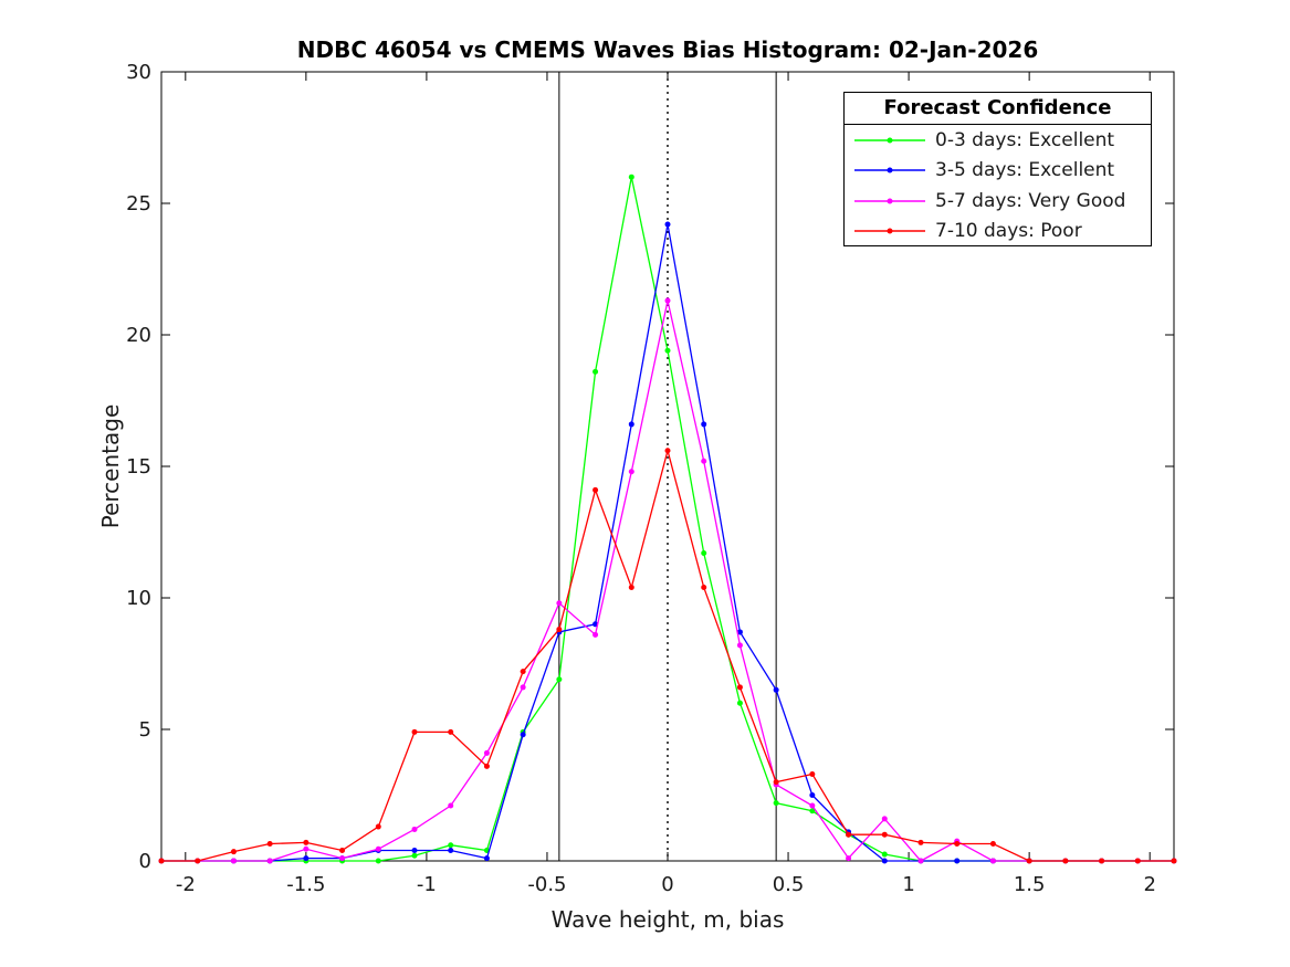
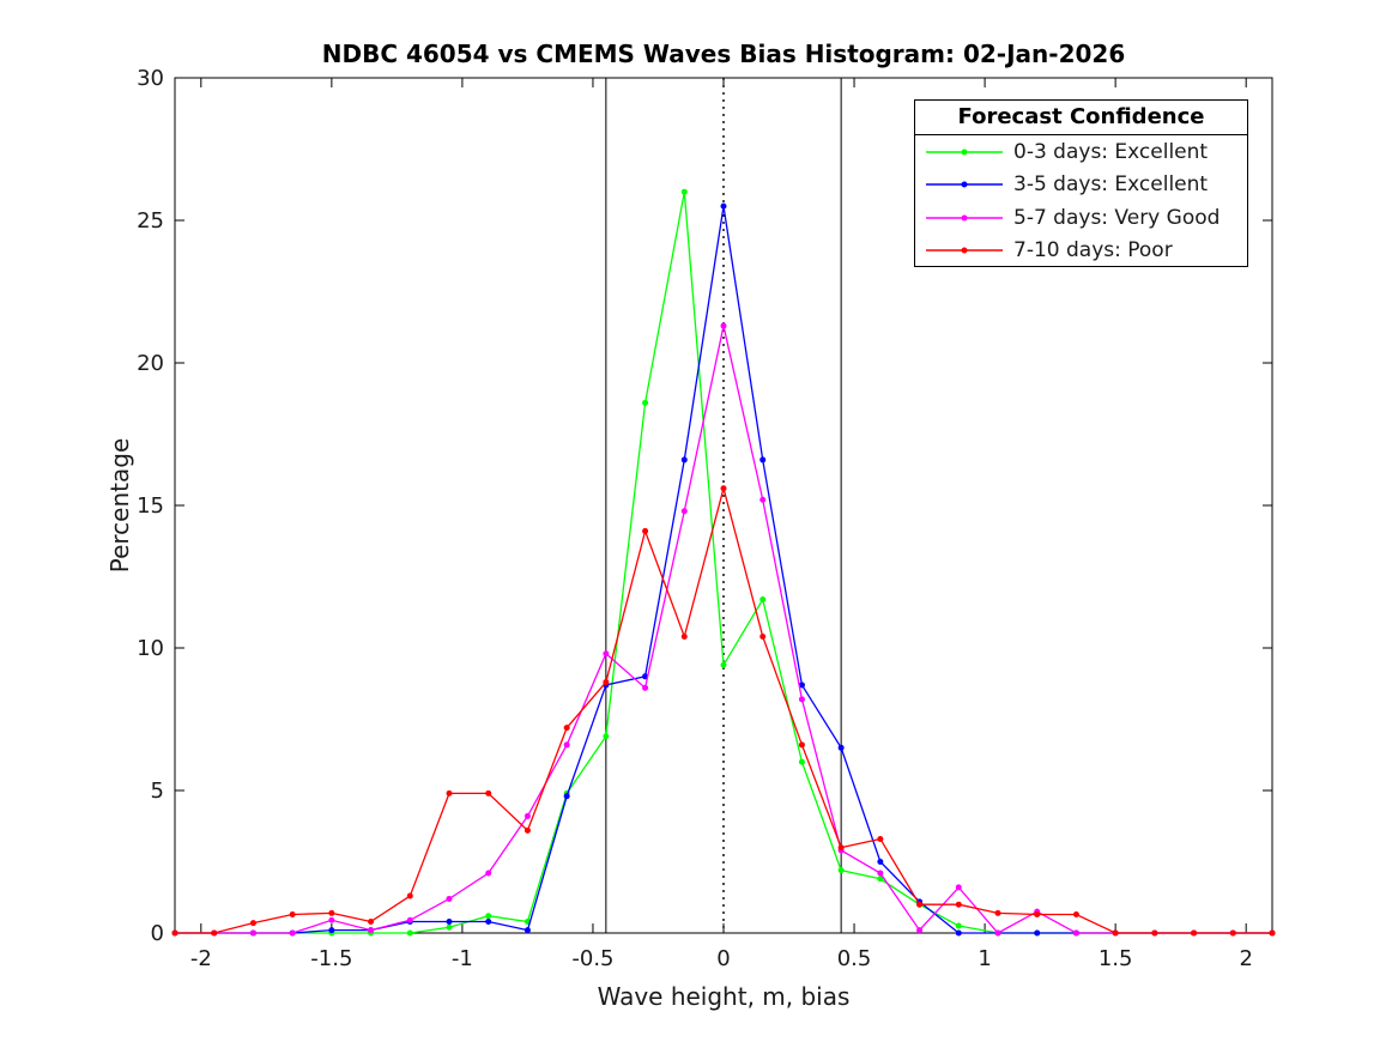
0-3 days: Excellent/0: 19,4 -> 9,4
3-5 days: Excellent/0: 24,2 -> 25,5
